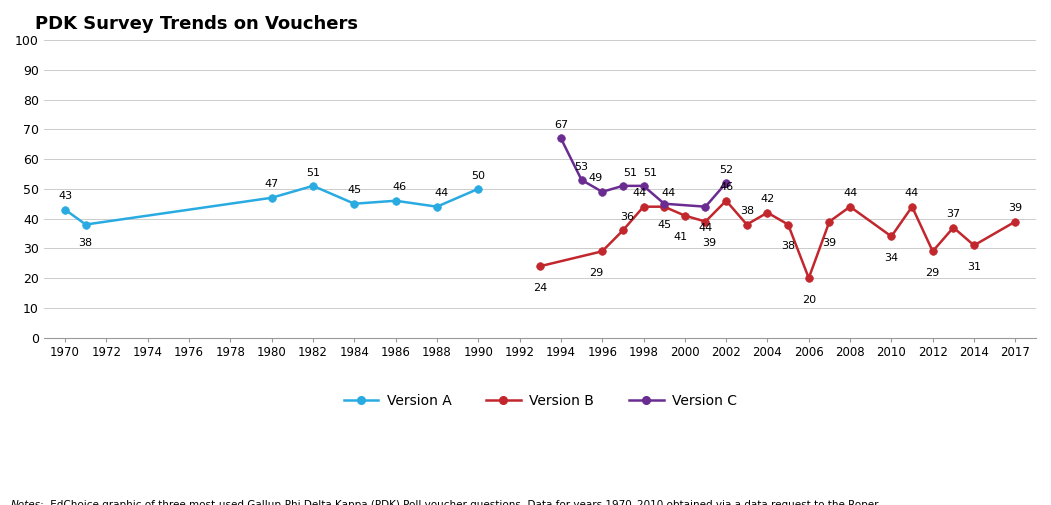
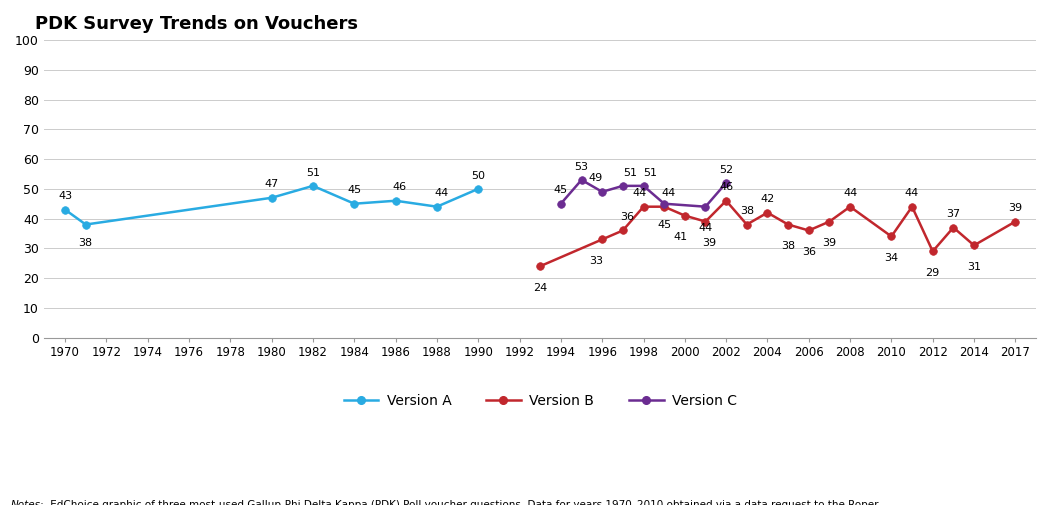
Version C/1994: 67 -> 45
Version B/1996: 29 -> 33
Version B/2006: 20 -> 36
